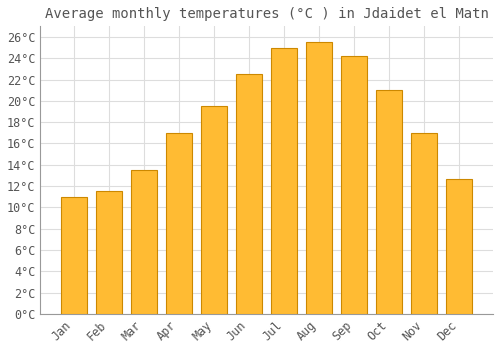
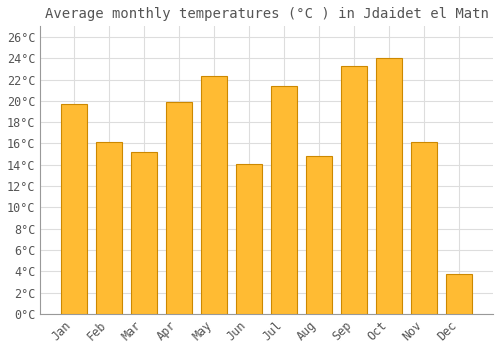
Jan: 11.0°C -> 19.7°C
Feb: 11.5°C -> 16.1°C
Mar: 13.5°C -> 15.2°C
Apr: 17.0°C -> 19.9°C
May: 19.5°C -> 22.3°C
Jun: 22.5°C -> 14.1°C
Jul: 25.0°C -> 21.4°C
Aug: 25.5°C -> 14.8°C
Sep: 24.2°C -> 23.3°C
Oct: 21.0°C -> 24.0°C
Nov: 17.0°C -> 16.1°C
Dec: 12.7°C -> 3.7°C
